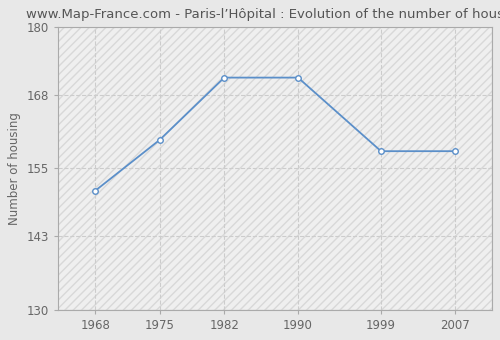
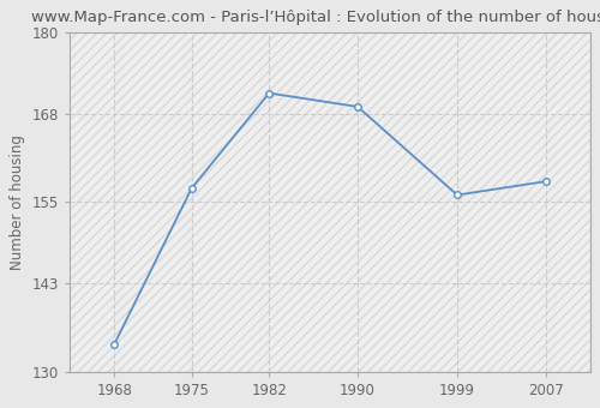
1968: 151 -> 134
1975: 160 -> 157
1990: 171 -> 169
1999: 158 -> 156
